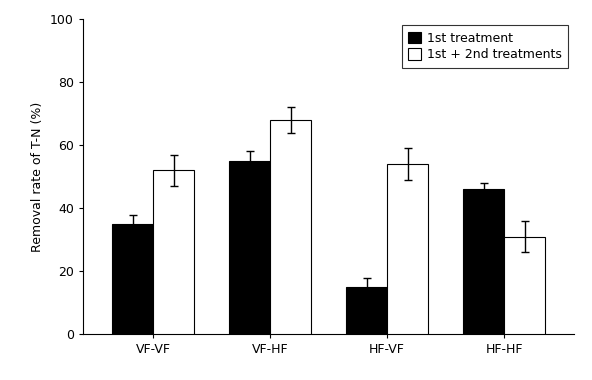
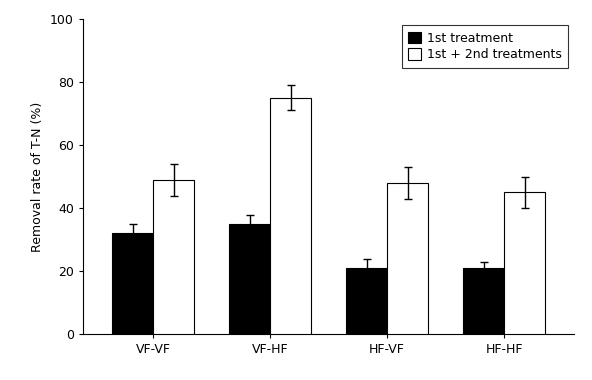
1st treatment/VF-VF: 35 -> 32
1st + 2nd treatments/VF-VF: 52 -> 49
1st treatment/VF-HF: 55 -> 35
1st + 2nd treatments/VF-HF: 68 -> 75
1st treatment/HF-VF: 15 -> 21
1st + 2nd treatments/HF-VF: 54 -> 48
1st treatment/HF-HF: 46 -> 21
1st + 2nd treatments/HF-HF: 31 -> 45
